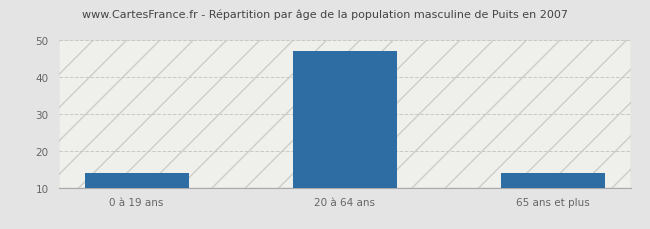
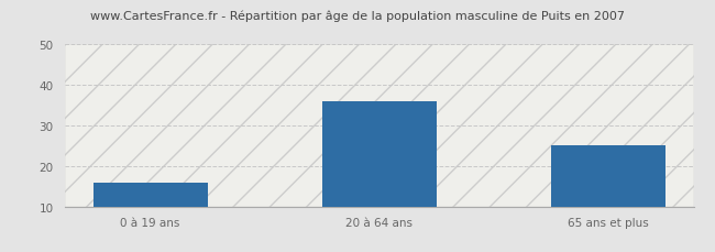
0 à 19 ans: 14 -> 16
20 à 64 ans: 47 -> 36
65 ans et plus: 14 -> 25
